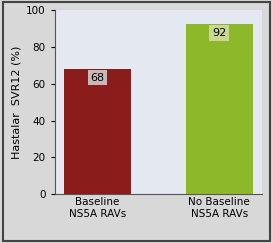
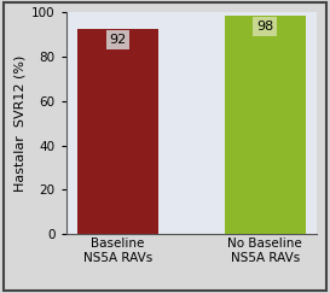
Baseline NS5A RAVs: 68 -> 92
No Baseline NS5A RAVs: 92 -> 98
